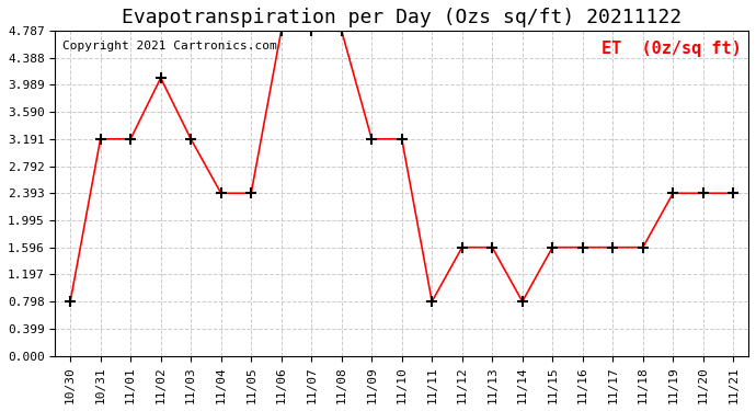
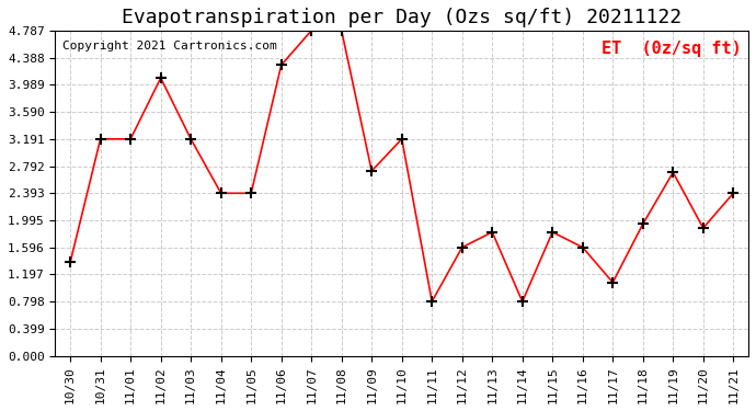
10/30: 0.80 -> 1.38
11/06: 4.79 -> 4.28
11/09: 3.19 -> 2.72
11/13: 1.60 -> 1.82
11/15: 1.60 -> 1.82
11/17: 1.60 -> 1.08
11/18: 1.60 -> 1.94
11/19: 2.39 -> 2.70
11/20: 2.39 -> 1.88
